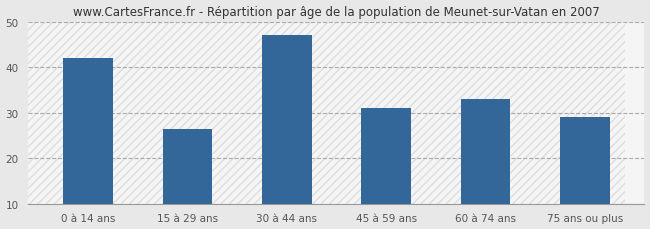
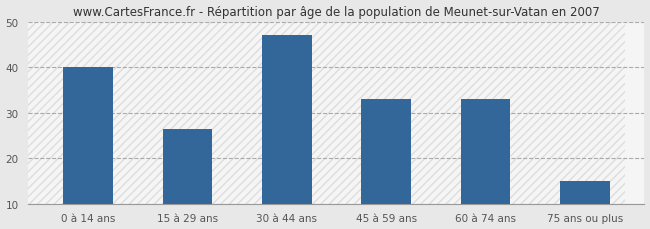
0 à 14 ans: 42.0 -> 40.0
45 à 59 ans: 31.0 -> 33.0
75 ans ou plus: 29.0 -> 15.0
